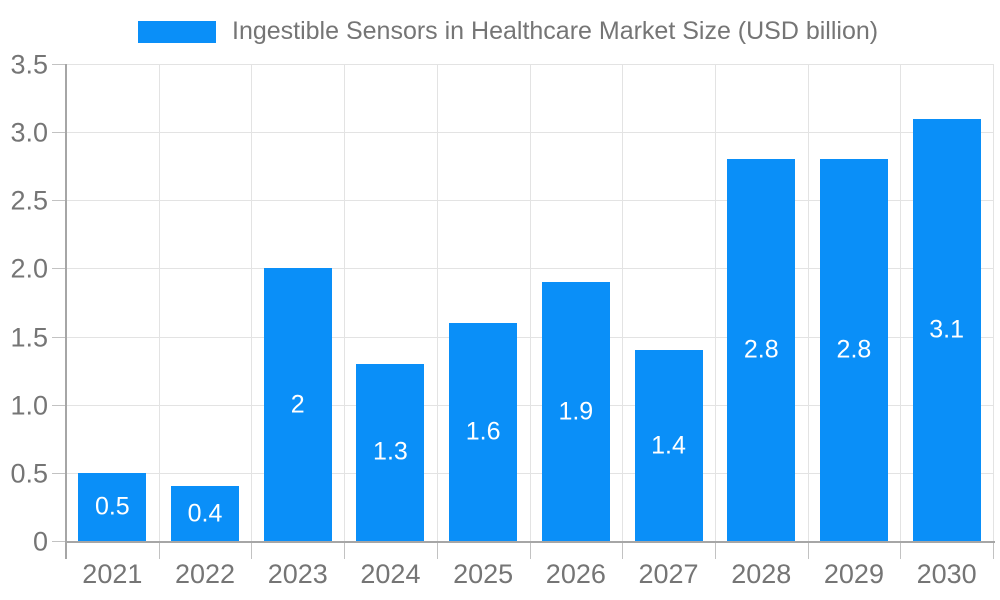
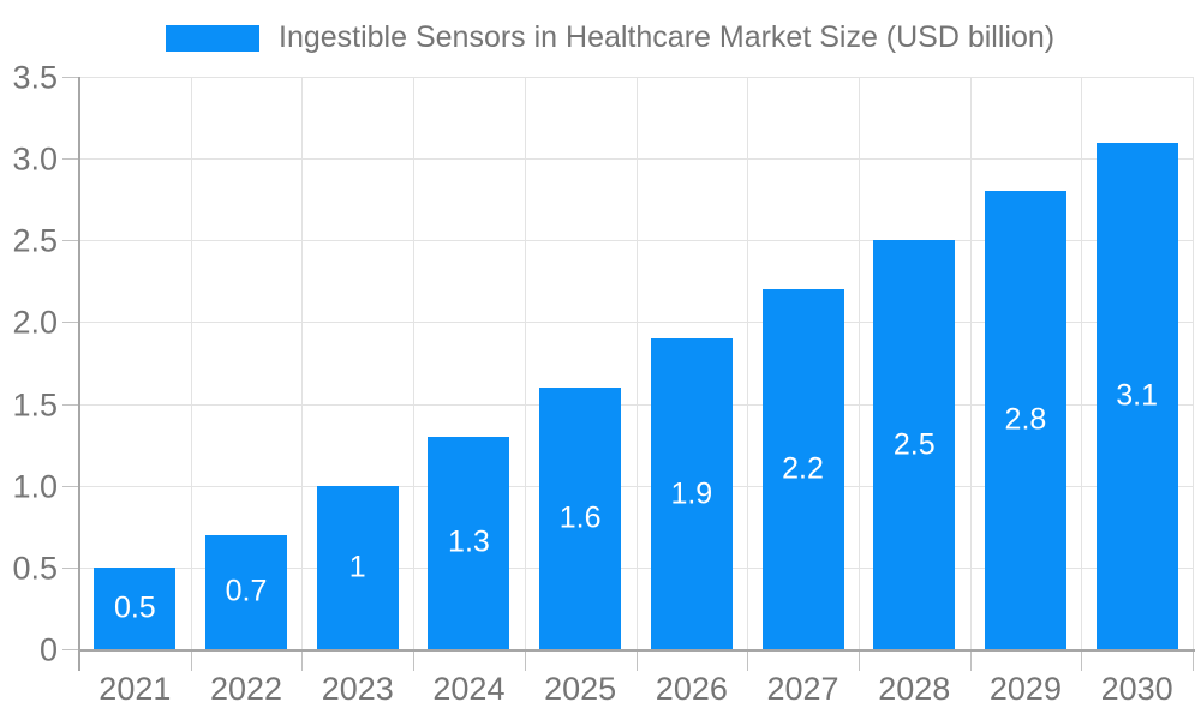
2022: 0.4 -> 0.7
2023: 2 -> 1
2027: 1.4 -> 2.2
2028: 2.8 -> 2.5
